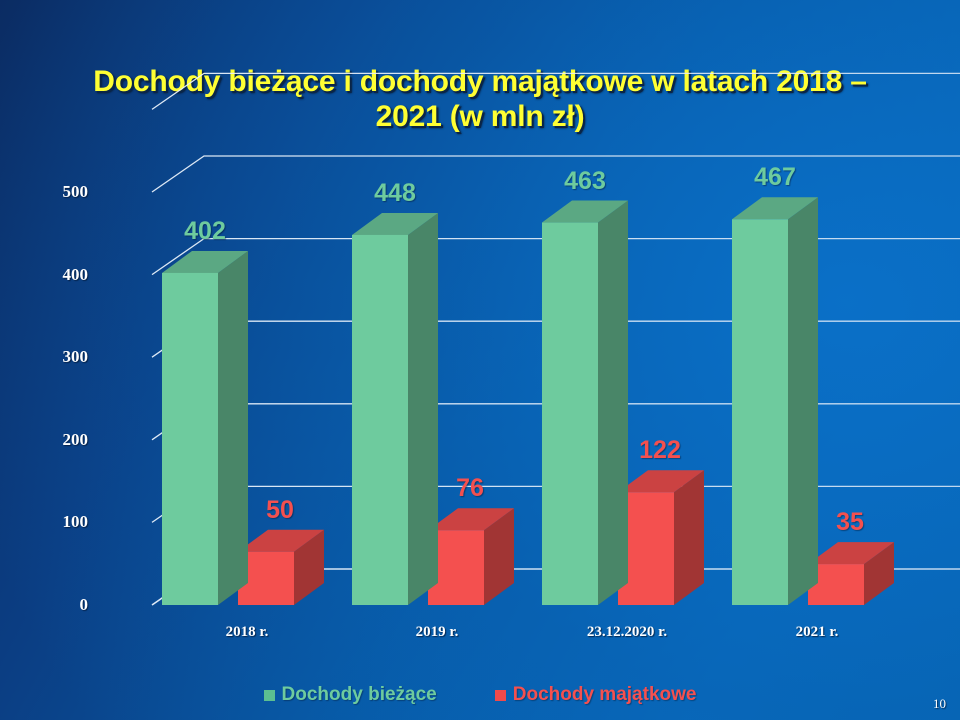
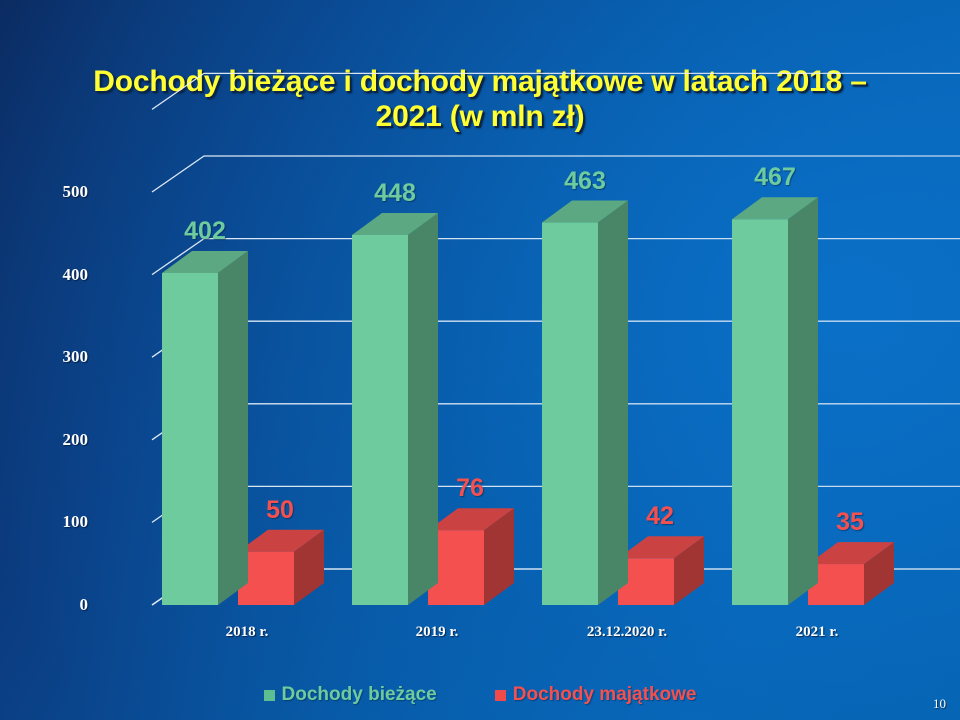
Dochody majątkowe/23.12.2020 r.: 122 -> 42
